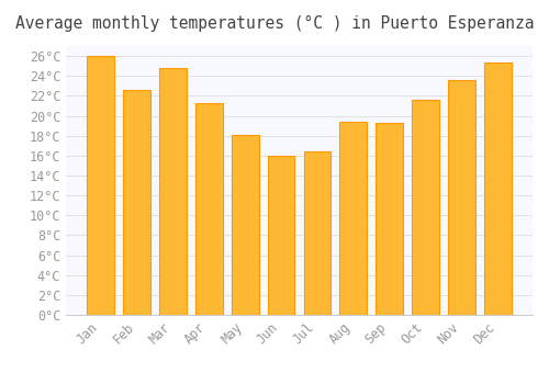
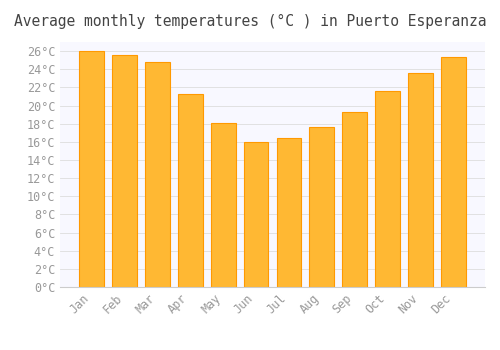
Feb: 22.6°C -> 25.6°C
Aug: 19.4°C -> 17.6°C
